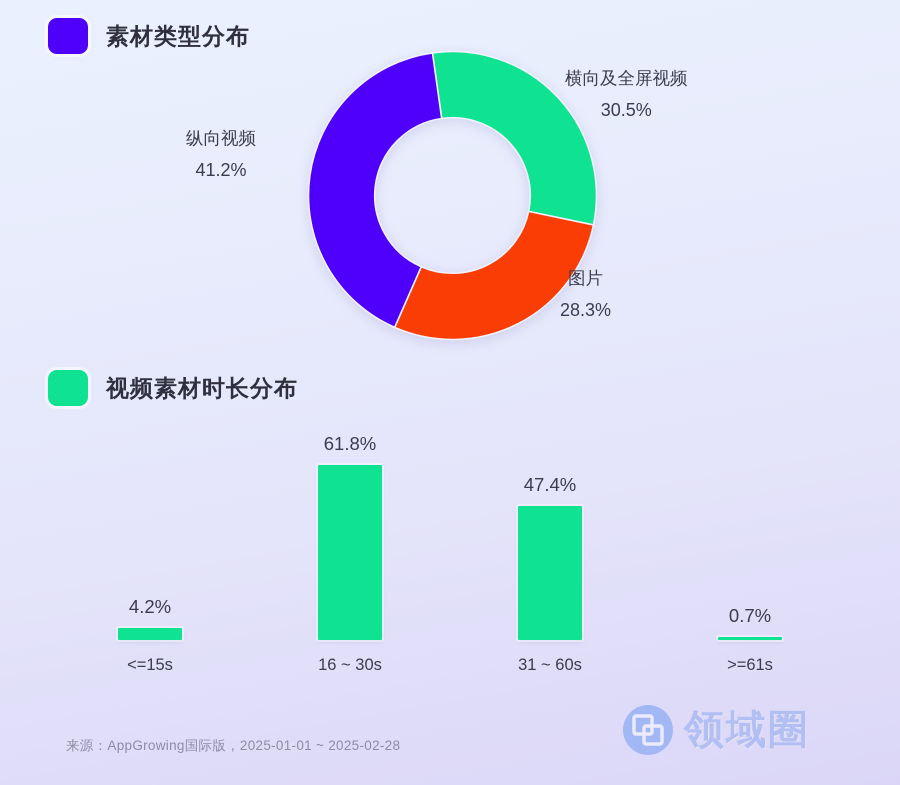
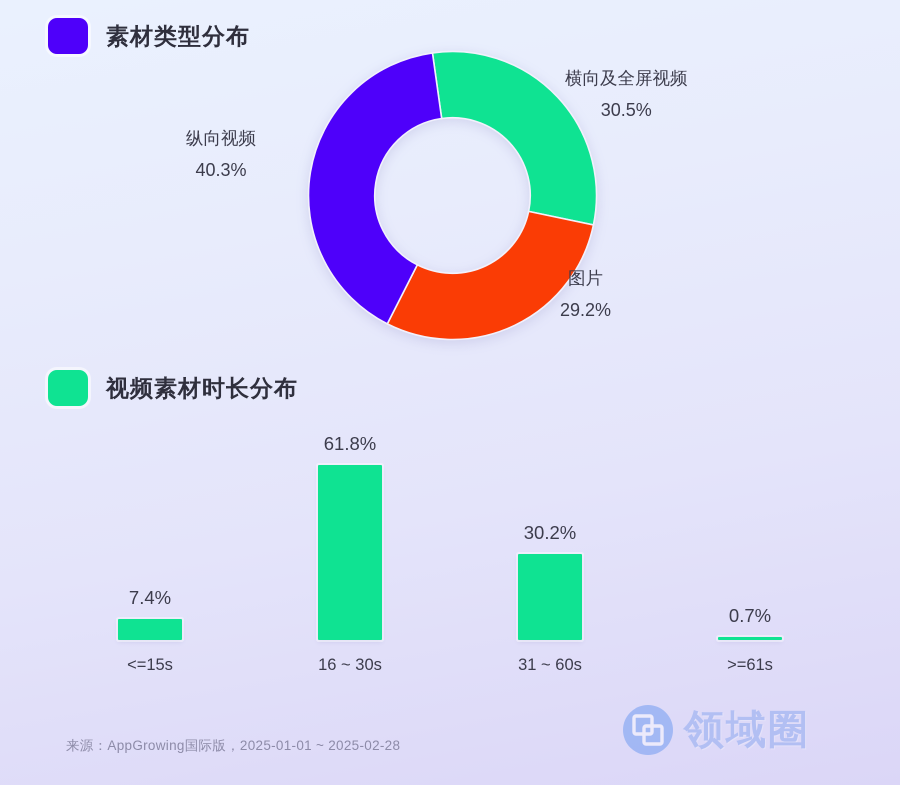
素材类型分布/图片: 28.3% -> 29.2%
素材类型分布/纵向视频: 41.2% -> 40.3%
视频素材时长分布/<=15s: 4.2% -> 7.4%
视频素材时长分布/31 ~ 60s: 47.4% -> 30.2%
